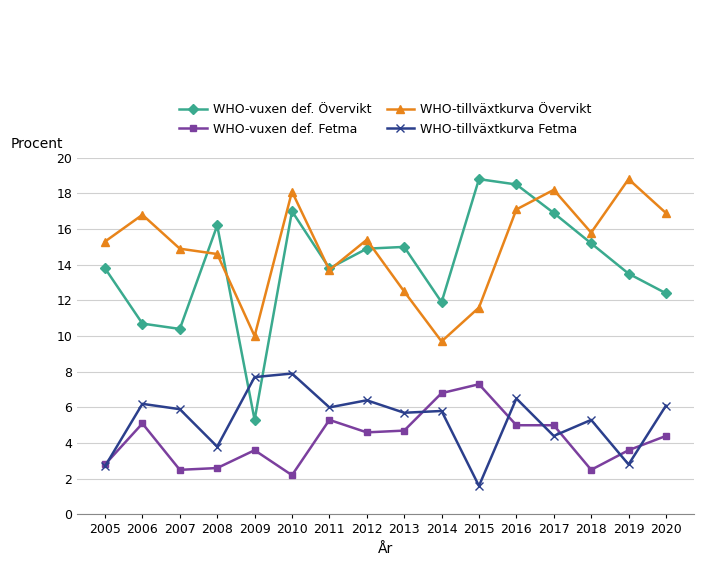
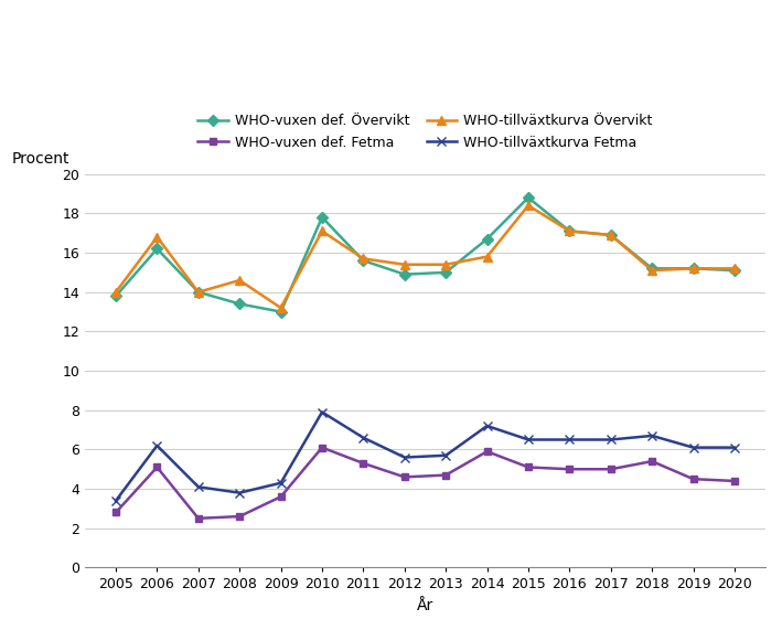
WHO-tillväxtkurva Övervikt/2005: 15.3 -> 14.0
WHO-tillväxtkurva Fetma/2005: 2.7 -> 3.4
WHO-vuxen def. Övervikt/2006: 10.7 -> 16.2
WHO-vuxen def. Övervikt/2007: 10.4 -> 14.0
WHO-tillväxtkurva Övervikt/2007: 14.9 -> 14.0
WHO-tillväxtkurva Fetma/2007: 5.9 -> 4.1
WHO-vuxen def. Övervikt/2008: 16.2 -> 13.4
WHO-vuxen def. Övervikt/2009: 5.3 -> 13.0
WHO-tillväxtkurva Övervikt/2009: 10.0 -> 13.2
WHO-tillväxtkurva Fetma/2009: 7.7 -> 4.3
WHO-vuxen def. Övervikt/2010: 17.0 -> 17.8
WHO-tillväxtkurva Övervikt/2010: 18.1 -> 17.1
WHO-vuxen def. Fetma/2010: 2.2 -> 6.1
WHO-vuxen def. Övervikt/2011: 13.8 -> 15.6
WHO-tillväxtkurva Övervikt/2011: 13.7 -> 15.7
WHO-tillväxtkurva Fetma/2011: 6.0 -> 6.6
WHO-tillväxtkurva Fetma/2012: 6.4 -> 5.6
WHO-tillväxtkurva Övervikt/2013: 12.5 -> 15.4
WHO-vuxen def. Övervikt/2014: 11.9 -> 16.7
WHO-tillväxtkurva Övervikt/2014: 9.7 -> 15.8
WHO-vuxen def. Fetma/2014: 6.8 -> 5.9
WHO-tillväxtkurva Fetma/2014: 5.8 -> 7.2
WHO-tillväxtkurva Övervikt/2015: 11.6 -> 18.4
WHO-vuxen def. Fetma/2015: 7.3 -> 5.1
WHO-tillväxtkurva Fetma/2015: 1.6 -> 6.5
WHO-vuxen def. Övervikt/2016: 18.5 -> 17.1
WHO-tillväxtkurva Övervikt/2017: 18.2 -> 16.9
WHO-tillväxtkurva Fetma/2017: 4.4 -> 6.5
WHO-tillväxtkurva Övervikt/2018: 15.8 -> 15.1
WHO-vuxen def. Fetma/2018: 2.5 -> 5.4
WHO-tillväxtkurva Fetma/2018: 5.3 -> 6.7
WHO-vuxen def. Övervikt/2019: 13.5 -> 15.2
WHO-tillväxtkurva Övervikt/2019: 18.8 -> 15.2
WHO-vuxen def. Fetma/2019: 3.6 -> 4.5
WHO-tillväxtkurva Fetma/2019: 2.8 -> 6.1
WHO-vuxen def. Övervikt/2020: 12.4 -> 15.1
WHO-tillväxtkurva Övervikt/2020: 16.9 -> 15.2
